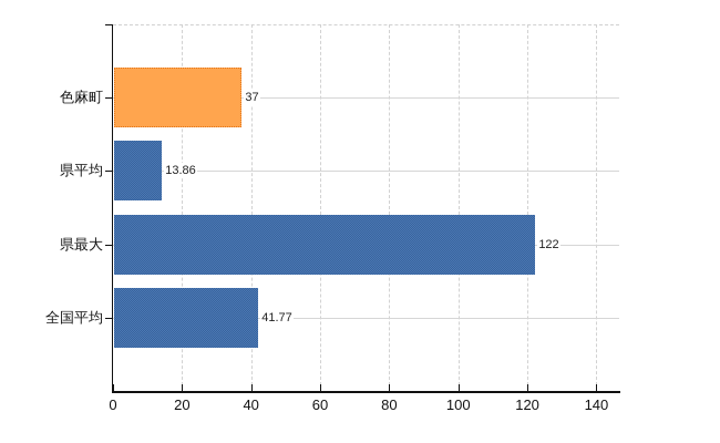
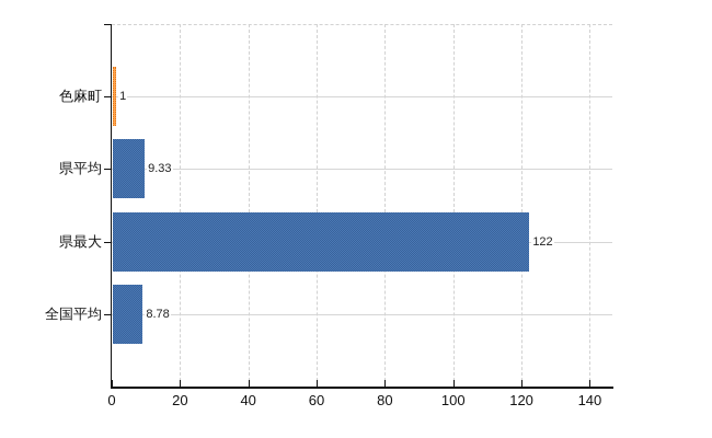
色麻町: 37 -> 1
県平均: 13.86 -> 9.33
全国平均: 41.77 -> 8.78
